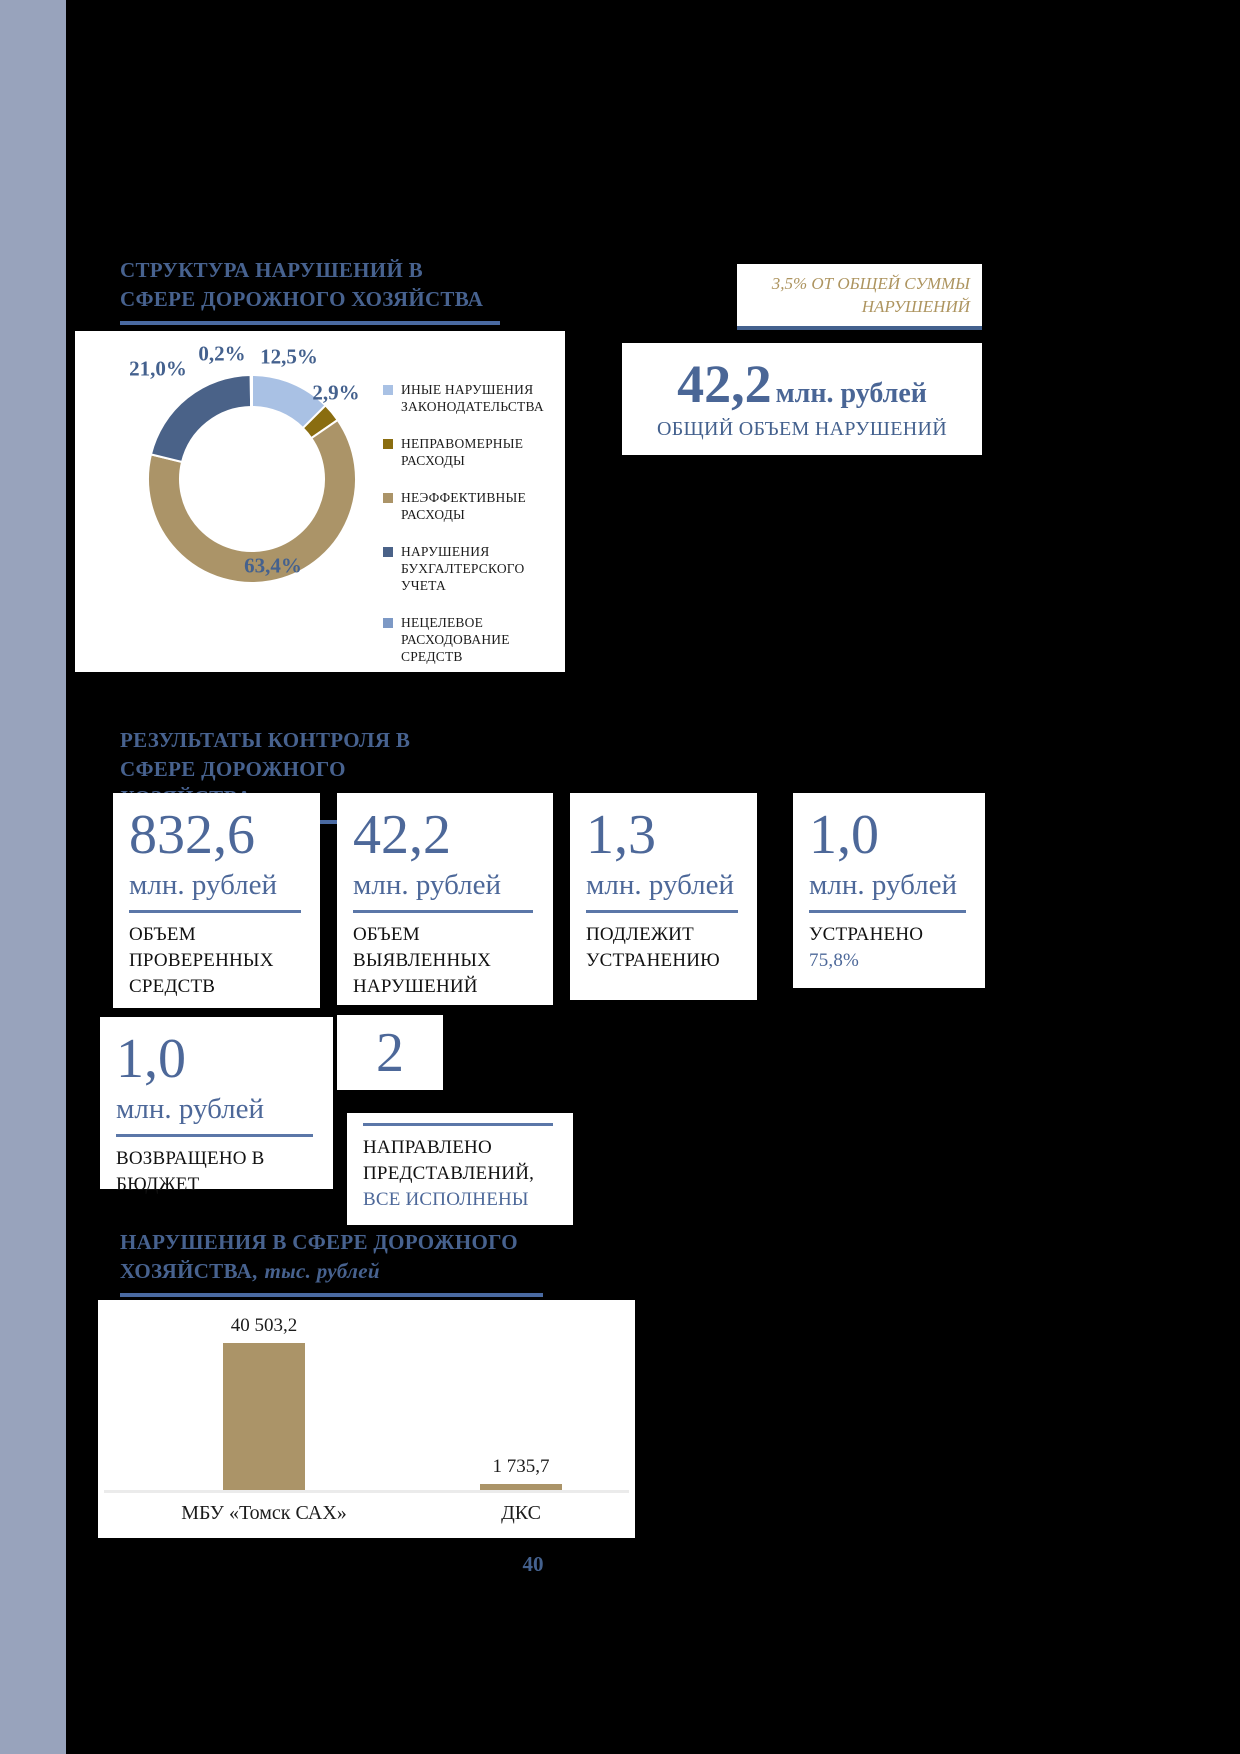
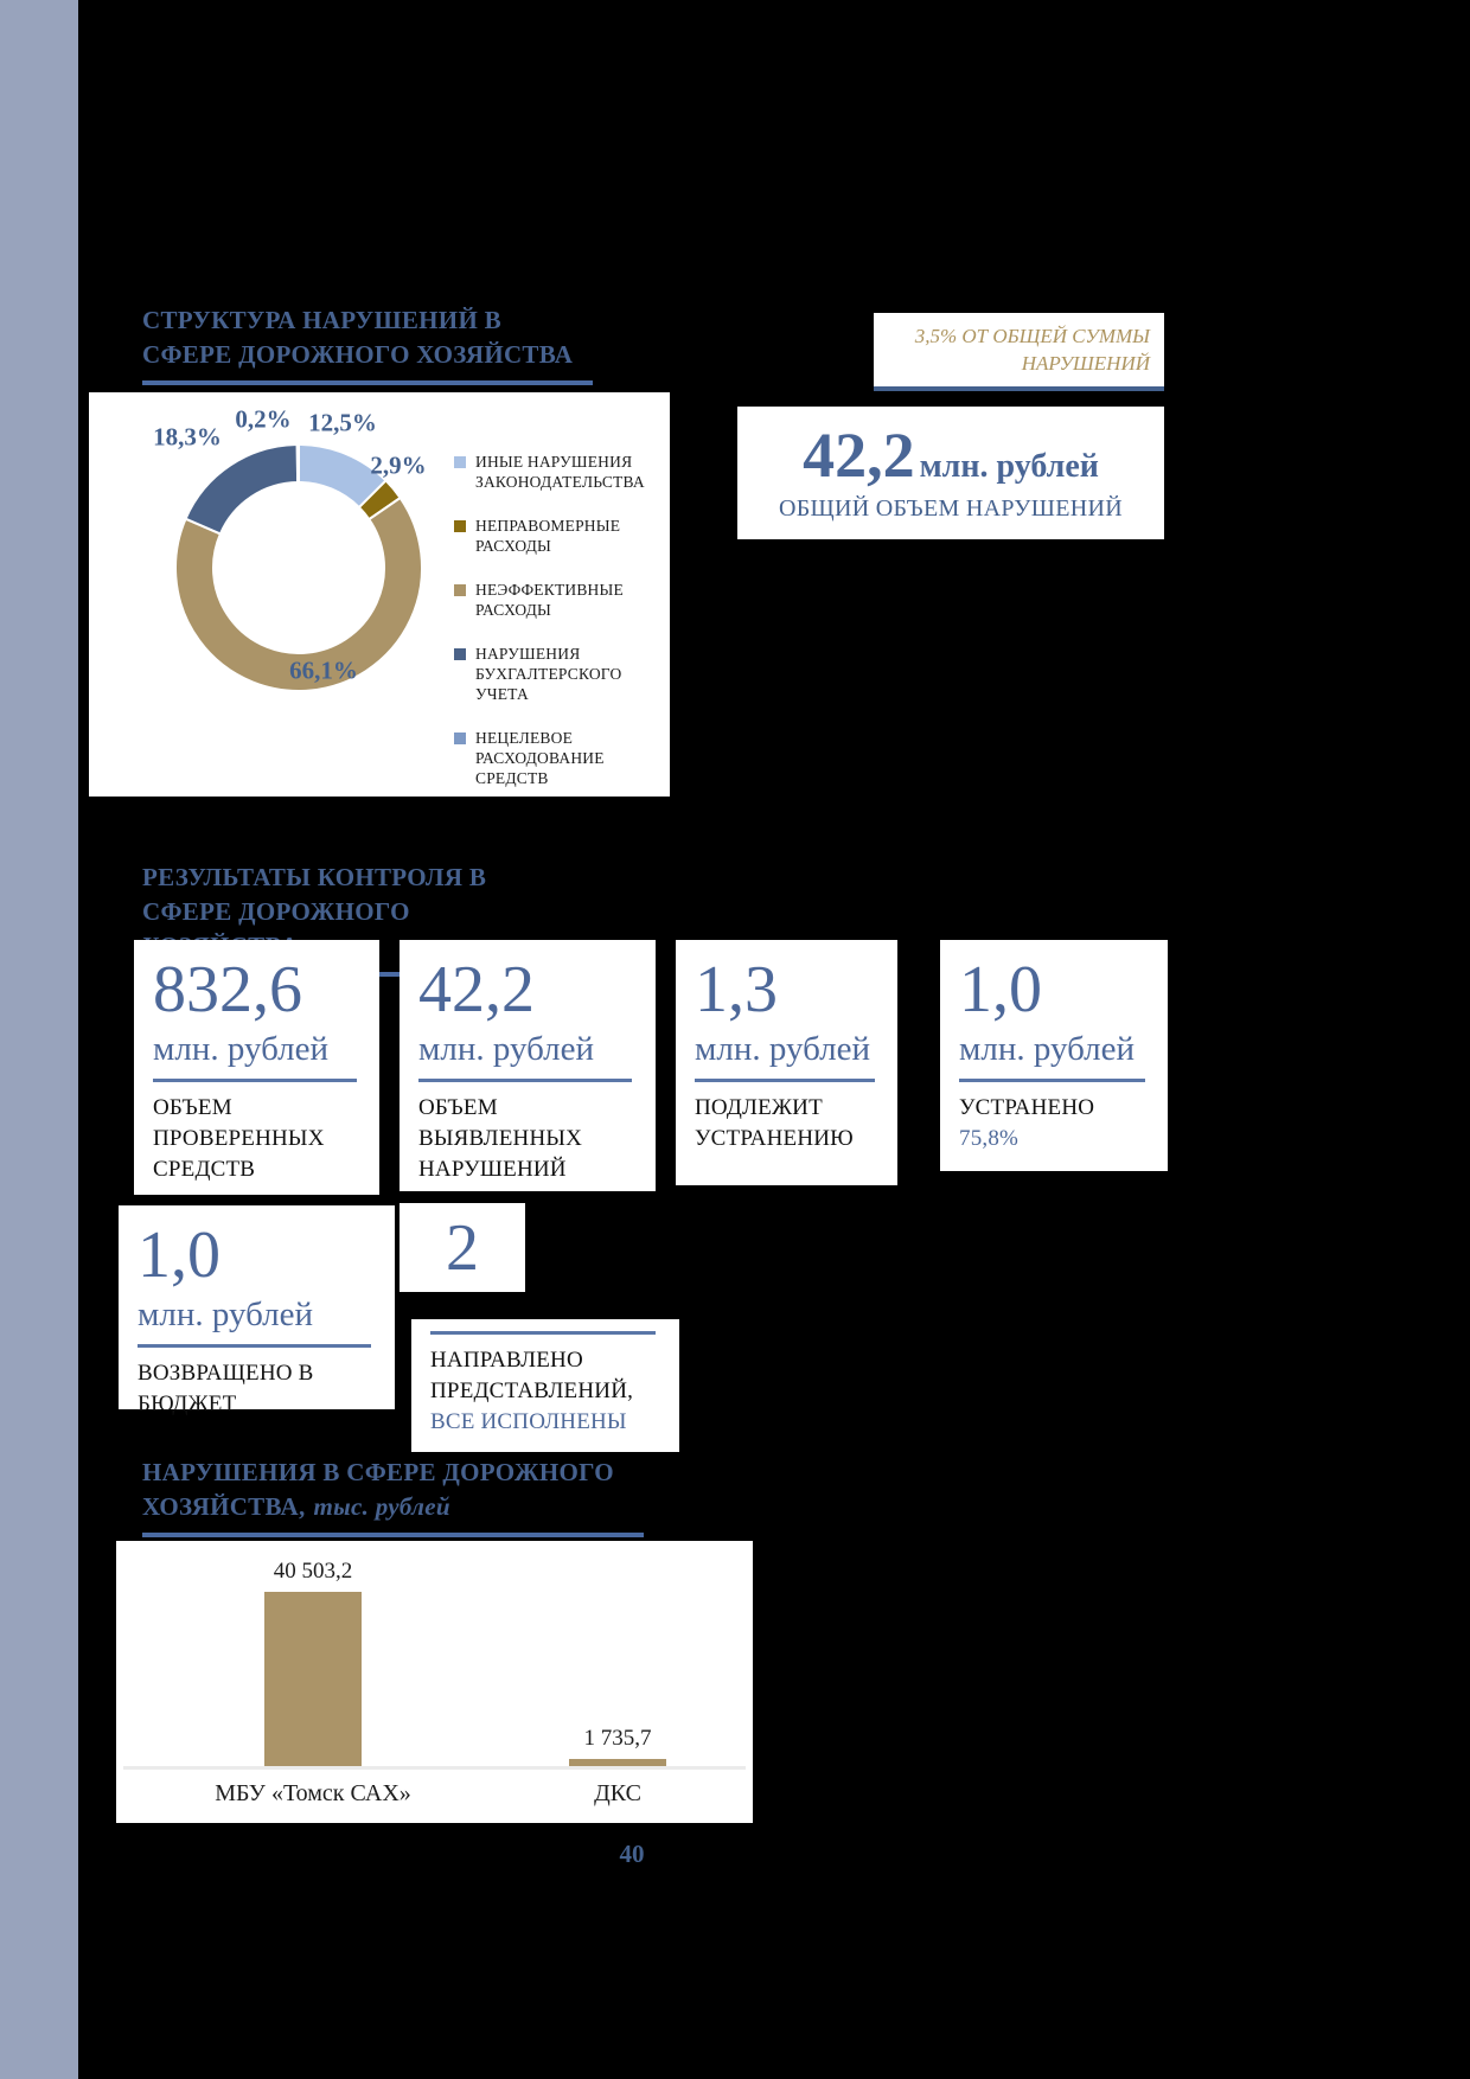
СТРУКТУРА НАРУШЕНИЙ В СФЕРЕ ДОРОЖНОГО ХОЗЯЙСТВА/НЕЭФФЕКТИВНЫЕ РАСХОДЫ: 63,4% -> 66,1%
СТРУКТУРА НАРУШЕНИЙ В СФЕРЕ ДОРОЖНОГО ХОЗЯЙСТВА/НАРУШЕНИЯ БУХГАЛТЕРСКОГО УЧЕТА: 21,0% -> 18,3%
